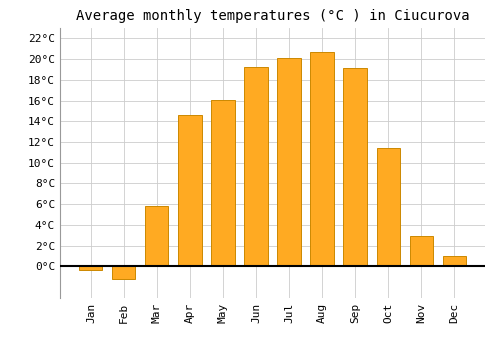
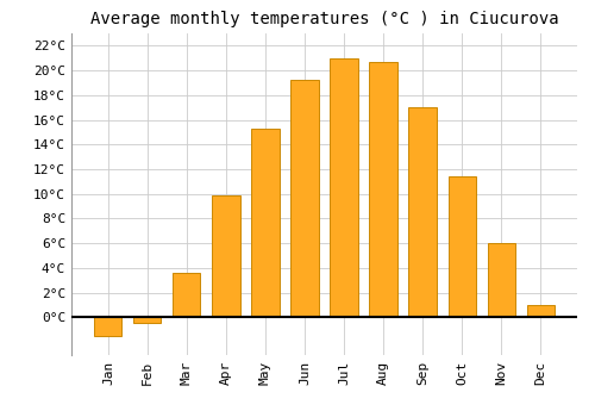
Jan: -0.3°C -> -1.5°C
Feb: -1.2°C -> -0.4°C
Mar: 5.8°C -> 3.6°C
Apr: 14.6°C -> 9.9°C
May: 16.1°C -> 15.3°C
Jul: 20.1°C -> 21.0°C
Sep: 19.1°C -> 17.0°C
Nov: 2.9°C -> 6.0°C
